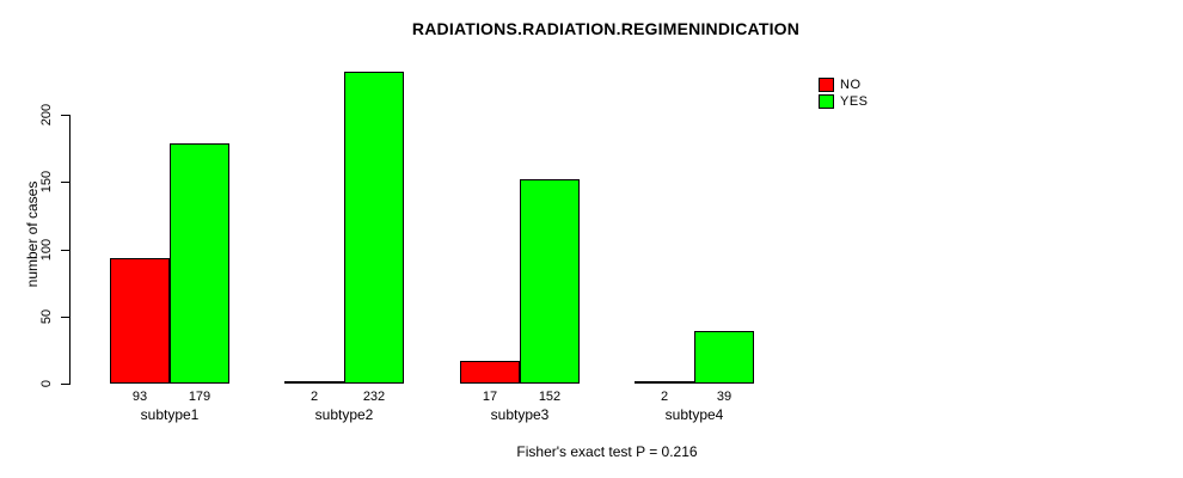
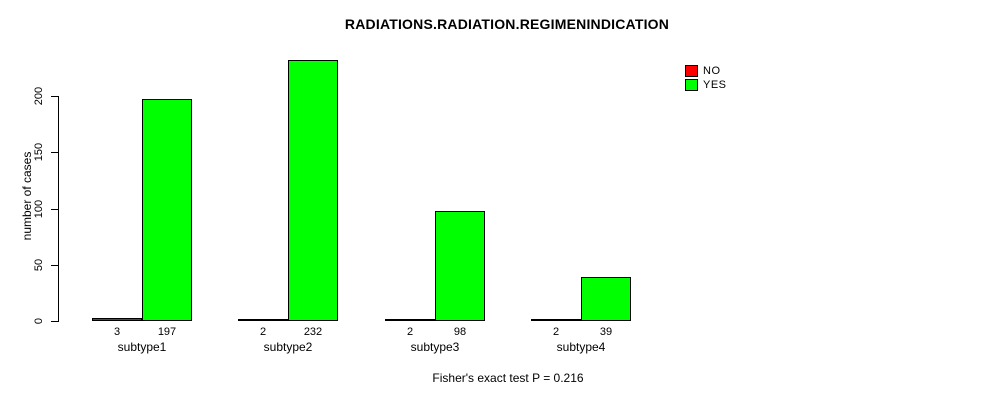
NO/subtype1: 93 -> 3
YES/subtype1: 179 -> 197
NO/subtype3: 17 -> 2
YES/subtype3: 152 -> 98
